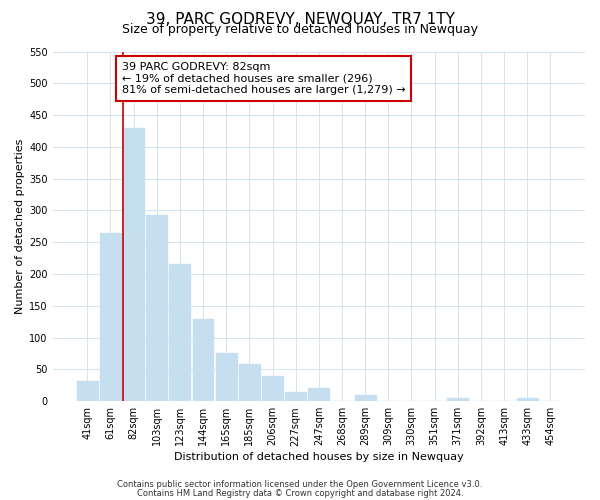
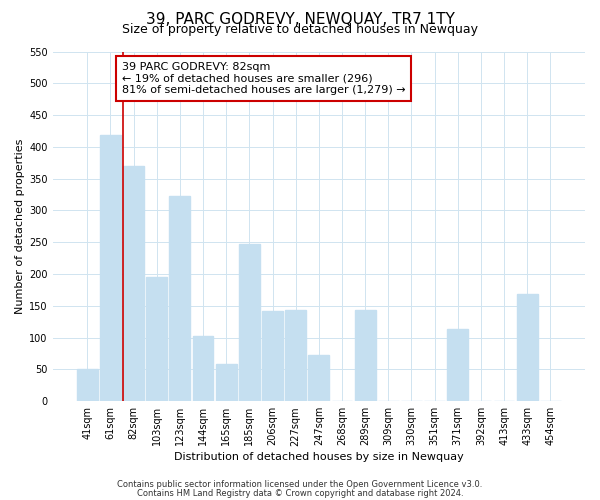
41sqm: 32 -> 50
61sqm: 265 -> 418
82sqm: 430 -> 370
103sqm: 293 -> 196
123sqm: 215 -> 322
144sqm: 130 -> 102
165sqm: 76 -> 58
185sqm: 59 -> 248
206sqm: 40 -> 142
227sqm: 15 -> 144
247sqm: 20 -> 72
289sqm: 10 -> 144
371sqm: 5 -> 114
433sqm: 5 -> 168
